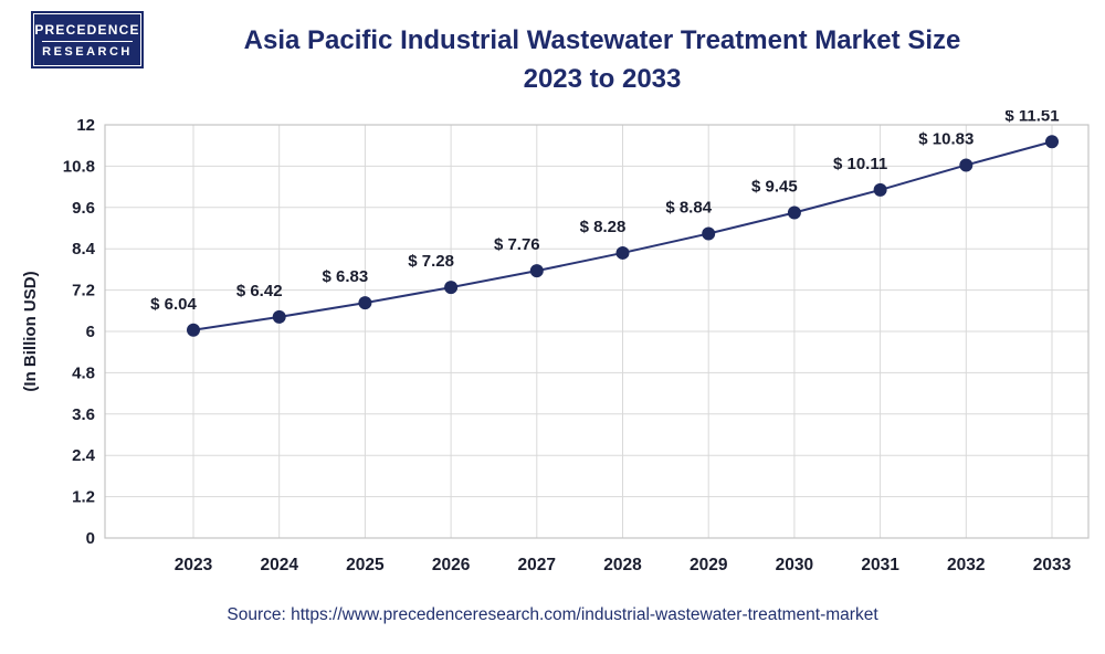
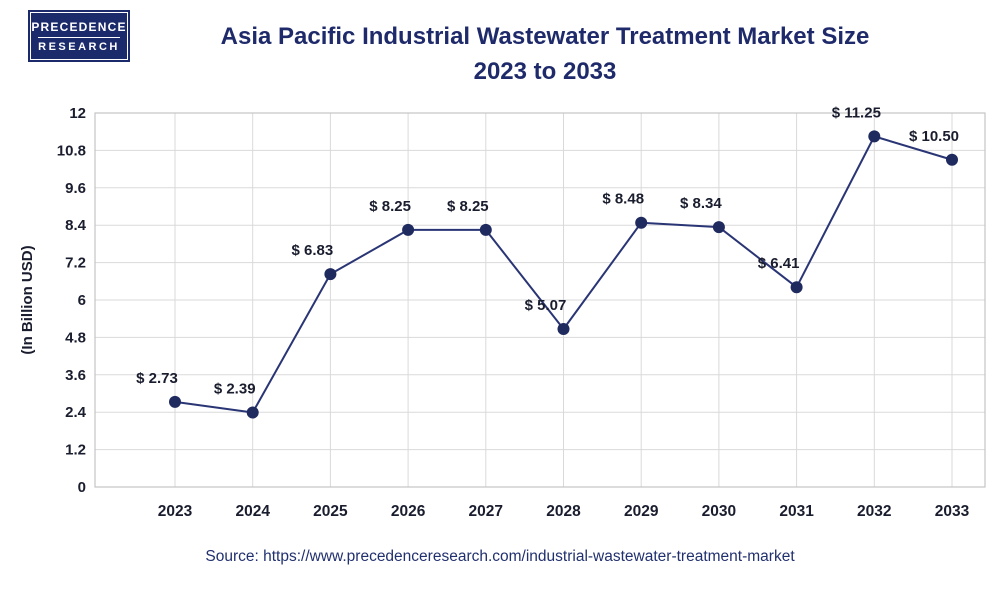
2023: 6.04 -> 2.73
2024: 6.42 -> 2.39
2026: 7.28 -> 8.25
2027: 7.76 -> 8.25
2028: 8.28 -> 5.07
2029: 8.84 -> 8.48
2030: 9.45 -> 8.34
2031: 10.11 -> 6.41
2032: 10.83 -> 11.25
2033: 11.51 -> 10.50
